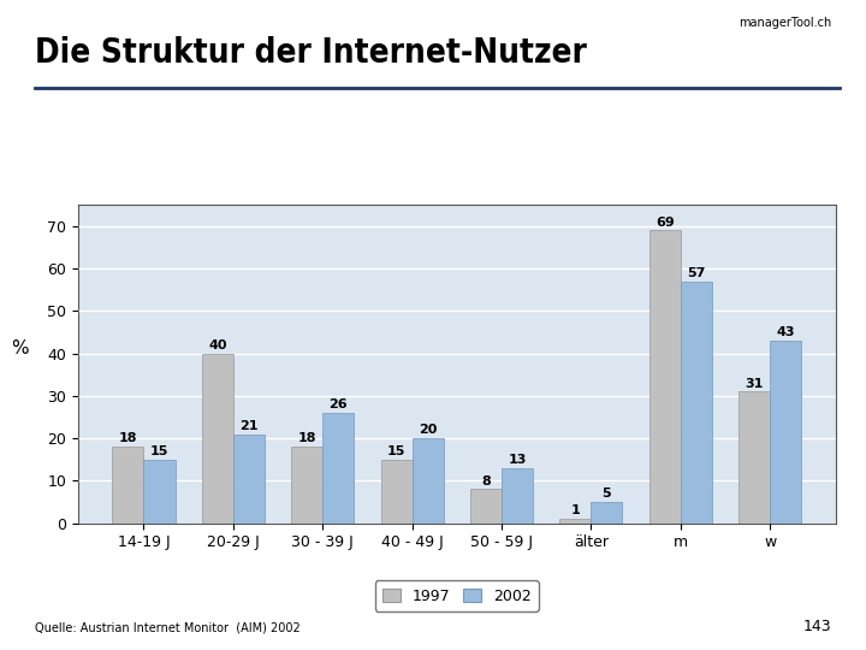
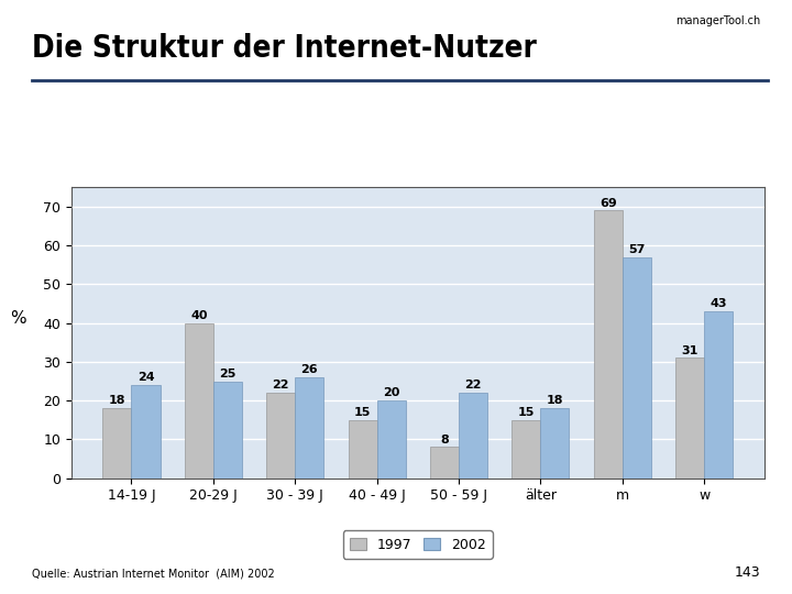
2002/14-19 J: 15 -> 24
2002/20-29 J: 21 -> 25
1997/30 - 39 J: 18 -> 22
2002/50 - 59 J: 13 -> 22
1997/älter: 1 -> 15
2002/älter: 5 -> 18
